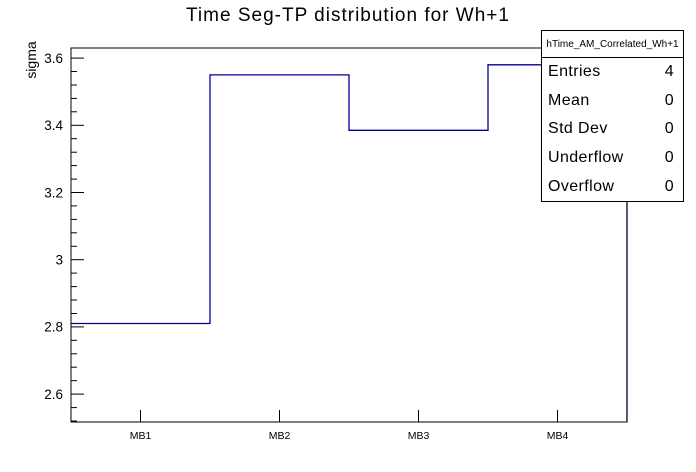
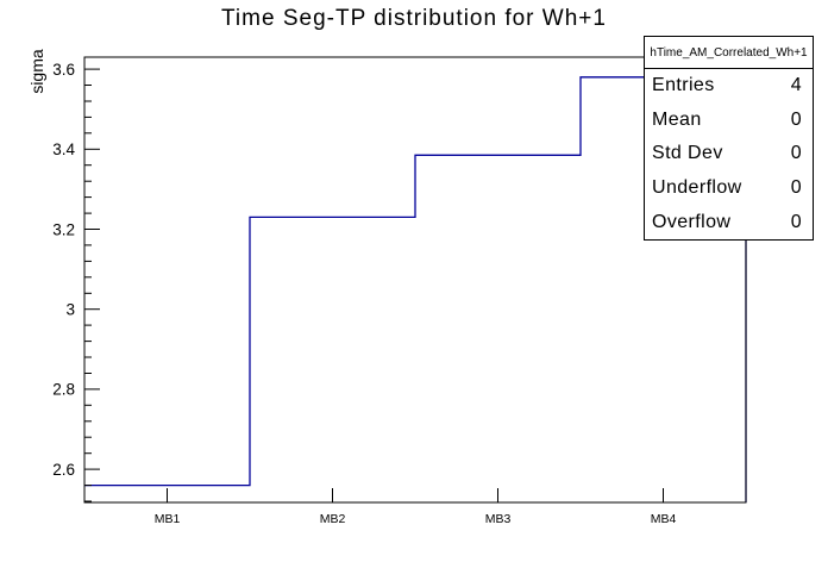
MB1: 2.81 -> 2.56
MB2: 3.55 -> 3.23
